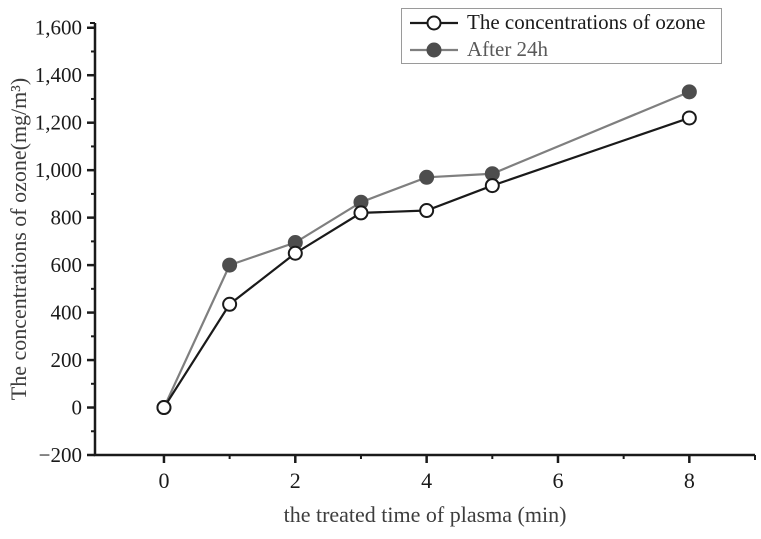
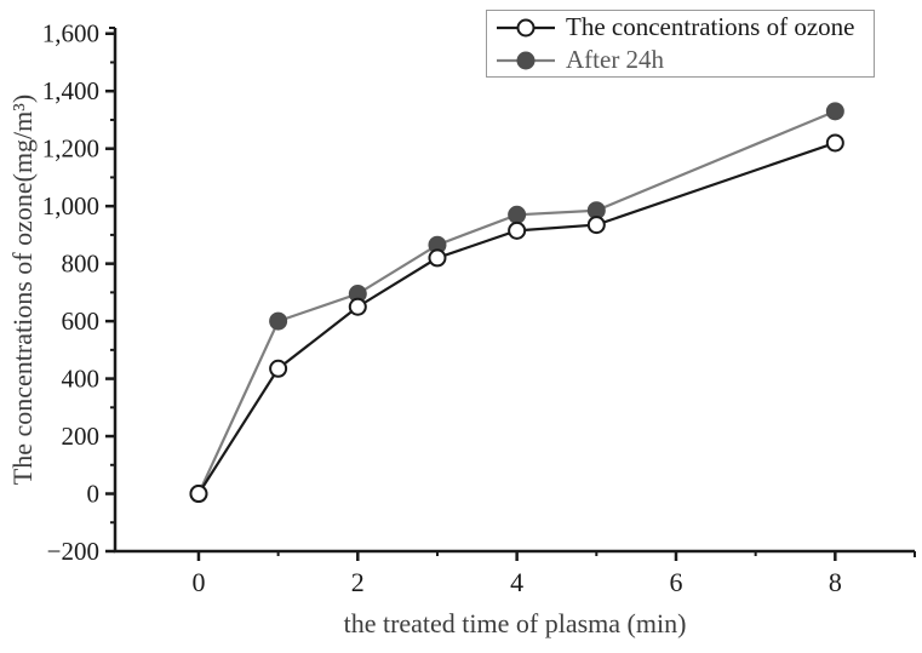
The concentrations of ozone/4: 830 -> 920
